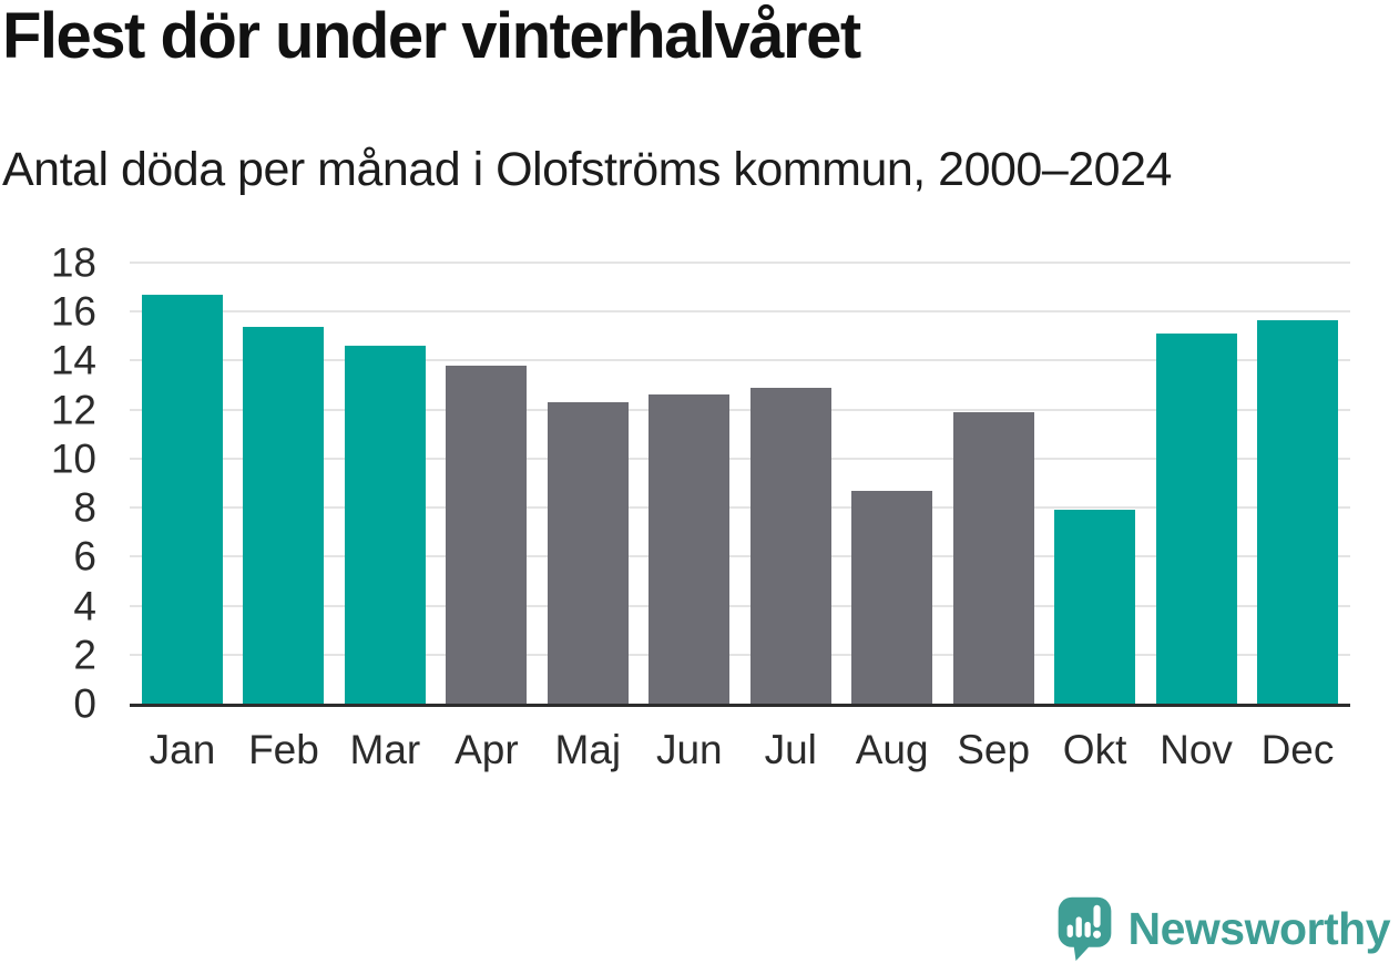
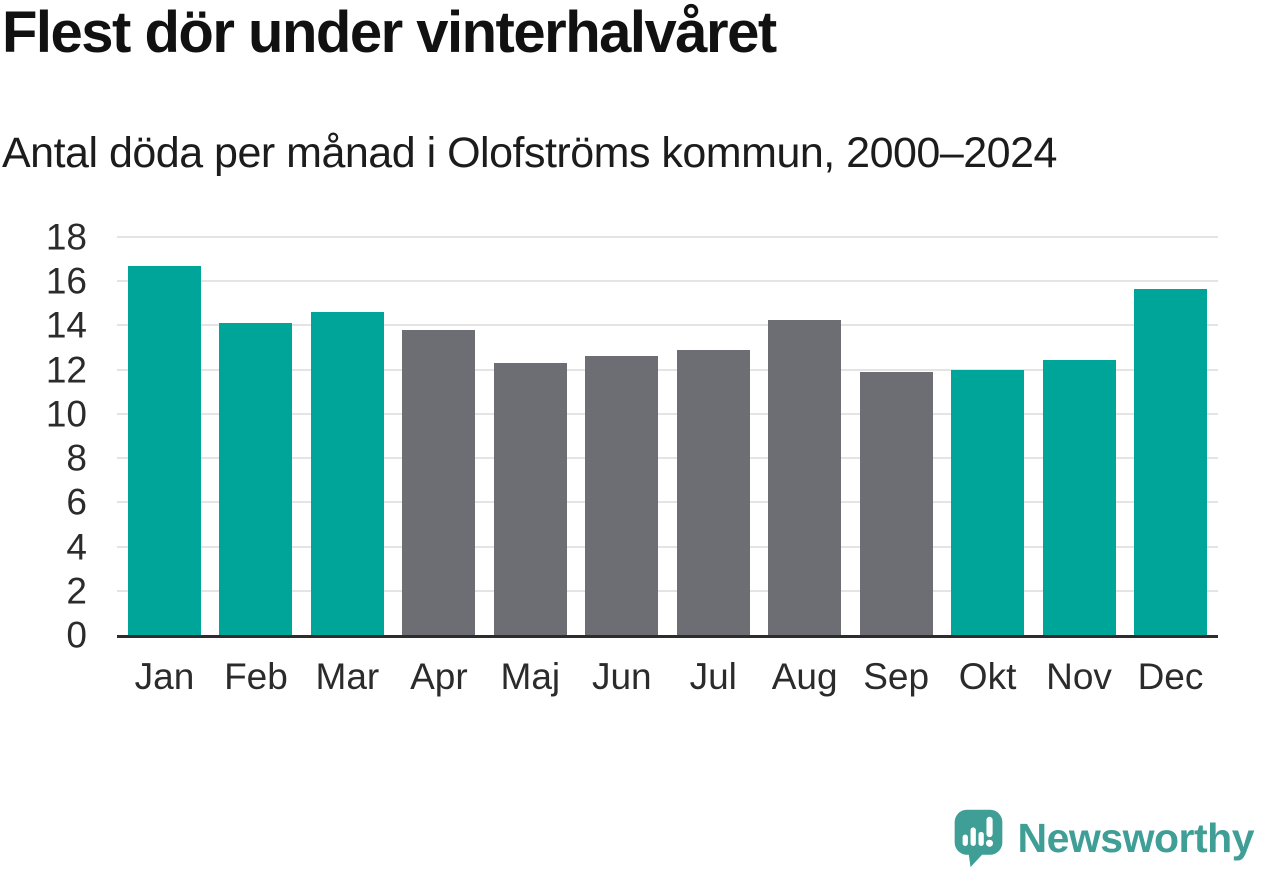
Feb: 15.4 -> 14.1
Aug: 8.7 -> 14.2
Okt: 7.9 -> 12.0
Nov: 15.1 -> 12.4
